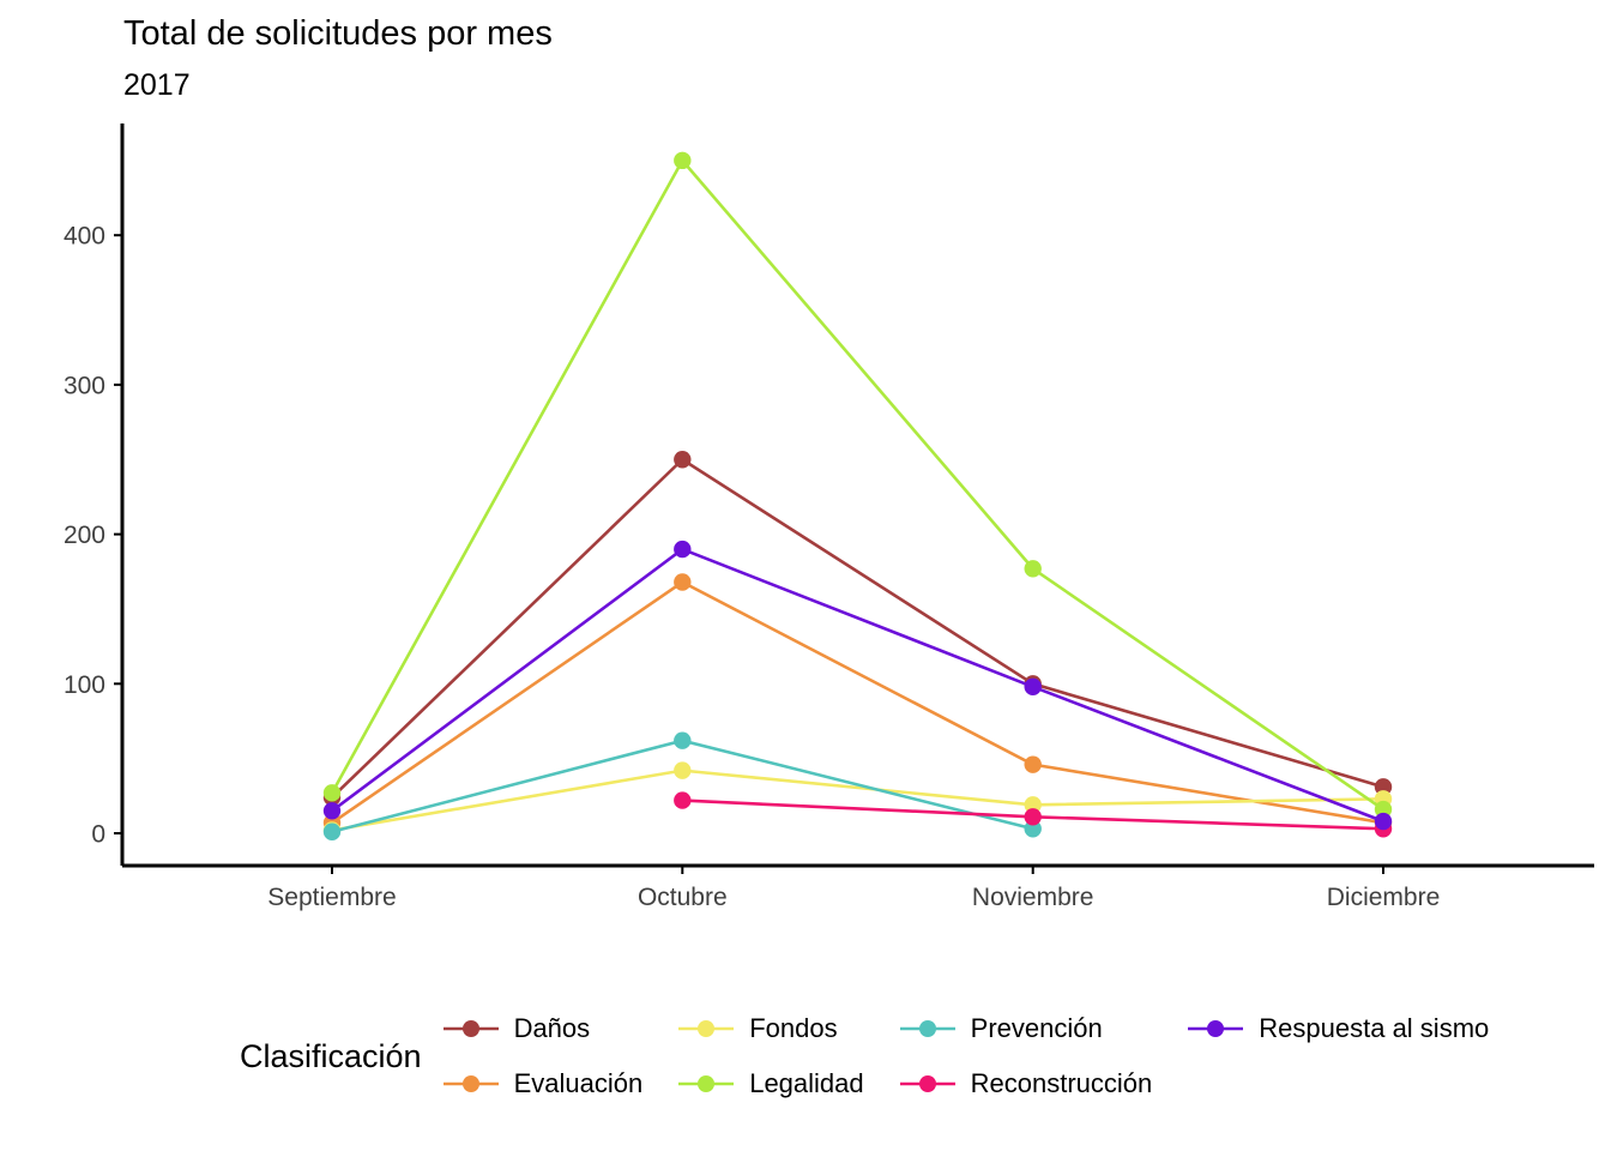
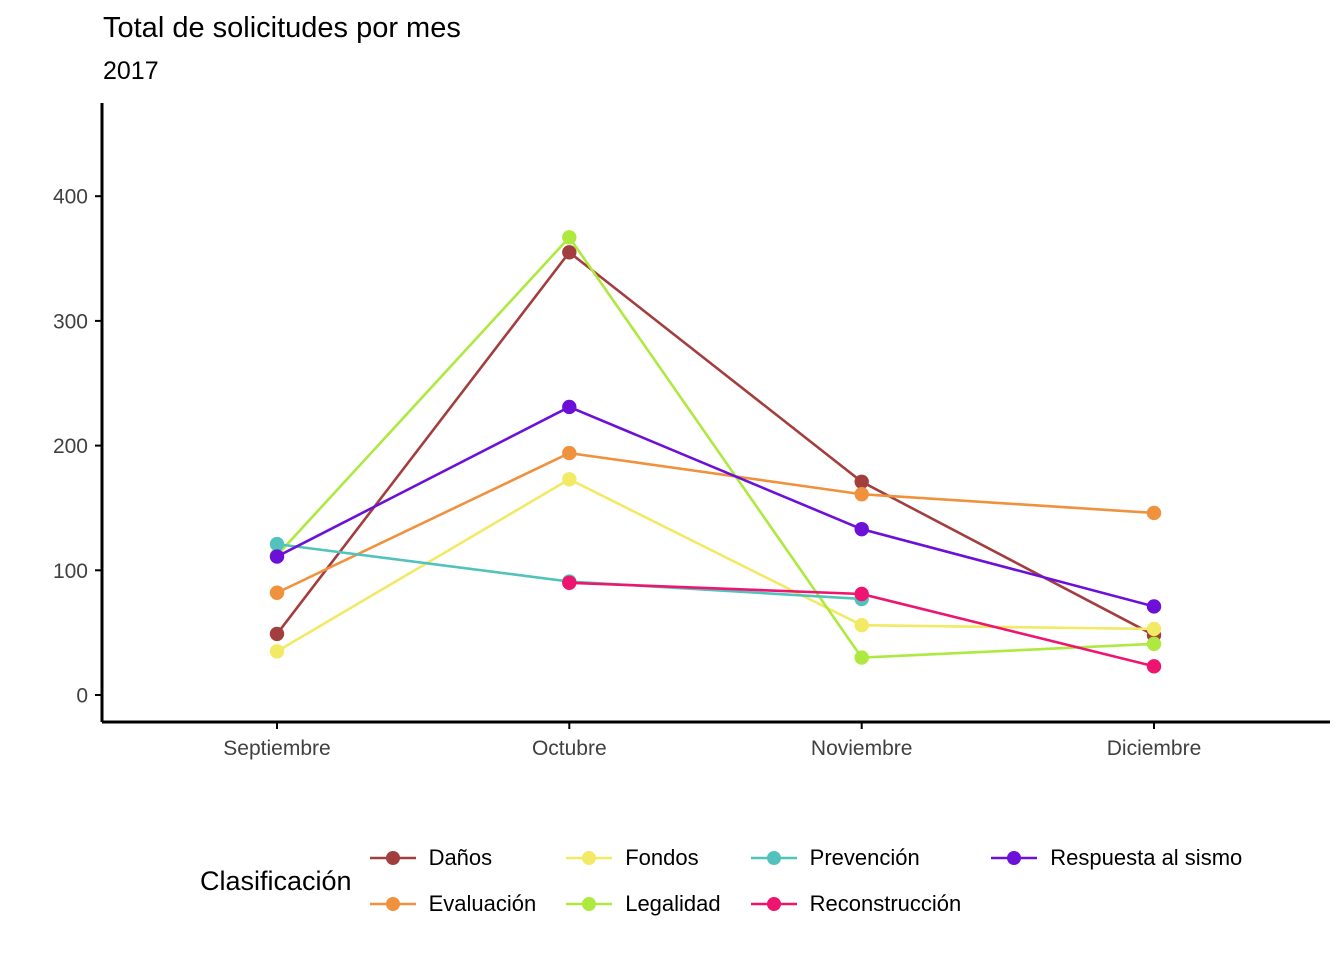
Daños/Septiembre: 24 -> 49
Evaluación/Septiembre: 7 -> 82
Fondos/Septiembre: 2 -> 35
Legalidad/Septiembre: 27 -> 112
Prevención/Septiembre: 1 -> 121
Respuesta al sismo/Septiembre: 15 -> 111
Daños/Octubre: 250 -> 355
Evaluación/Octubre: 168 -> 194
Fondos/Octubre: 42 -> 173
Legalidad/Octubre: 450 -> 367
Prevención/Octubre: 62 -> 91
Reconstrucción/Octubre: 22 -> 90
Respuesta al sismo/Octubre: 190 -> 231
Daños/Noviembre: 100 -> 171
Evaluación/Noviembre: 46 -> 161
Fondos/Noviembre: 19 -> 56
Legalidad/Noviembre: 177 -> 30
Prevención/Noviembre: 3 -> 77
Reconstrucción/Noviembre: 11 -> 81
Respuesta al sismo/Noviembre: 98 -> 133
Daños/Diciembre: 31 -> 48
Evaluación/Diciembre: 7 -> 146
Fondos/Diciembre: 23 -> 53
Legalidad/Diciembre: 16 -> 41
Reconstrucción/Diciembre: 3 -> 23
Respuesta al sismo/Diciembre: 8 -> 71
